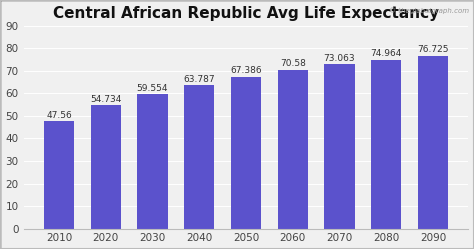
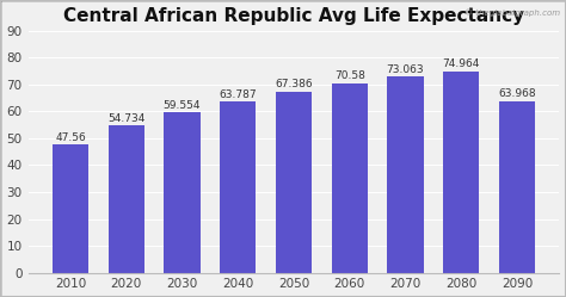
2090: 76.725 -> 63.968
